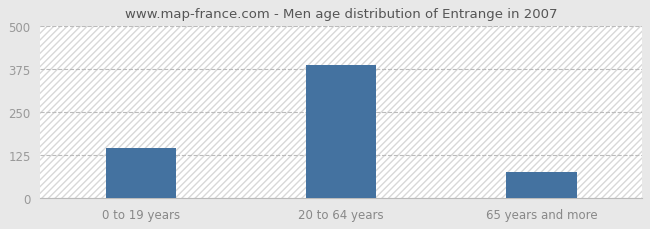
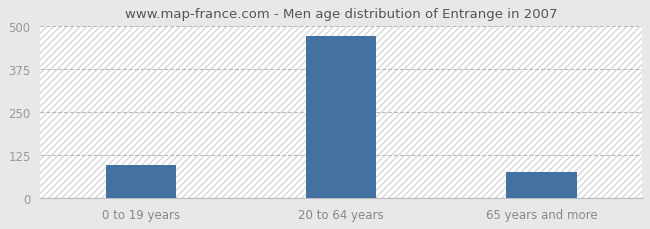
0 to 19 years: 145 -> 95
20 to 64 years: 385 -> 470
